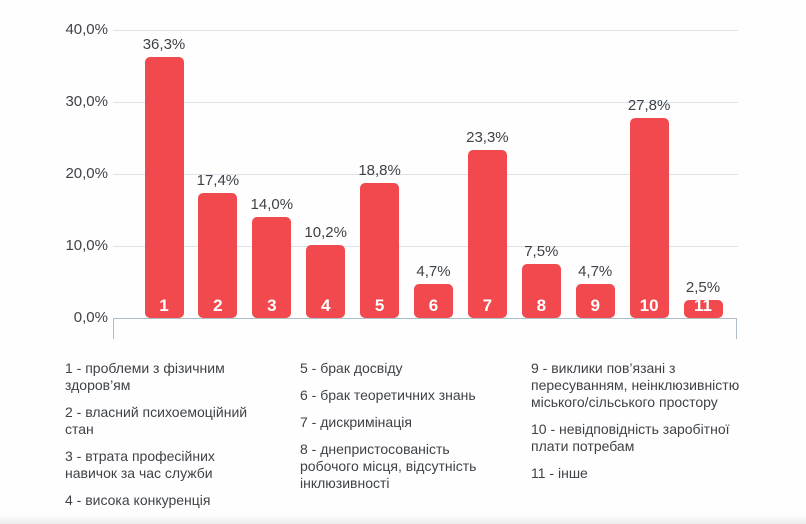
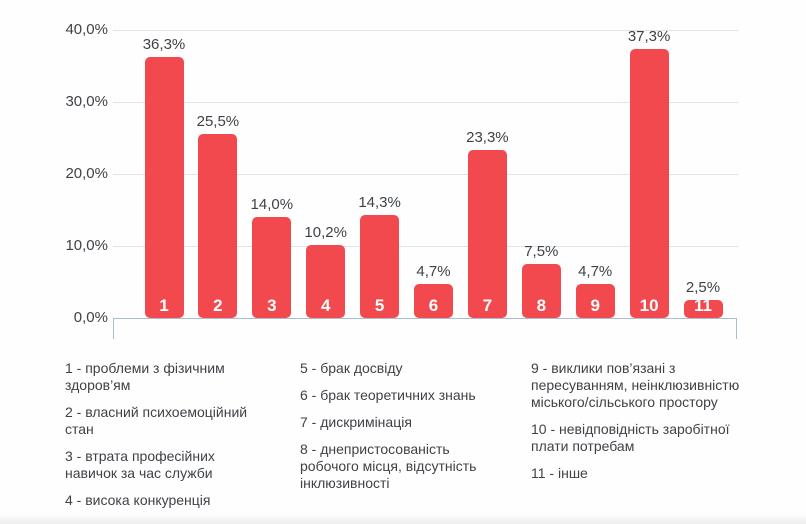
2: 17,4% -> 25,5%
5: 18,8% -> 14,3%
10: 27,8% -> 37,3%
